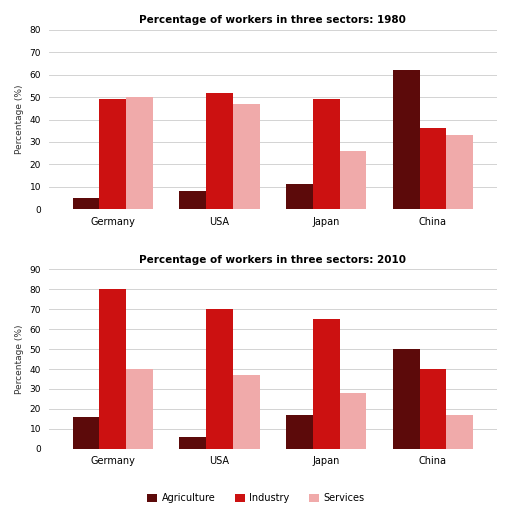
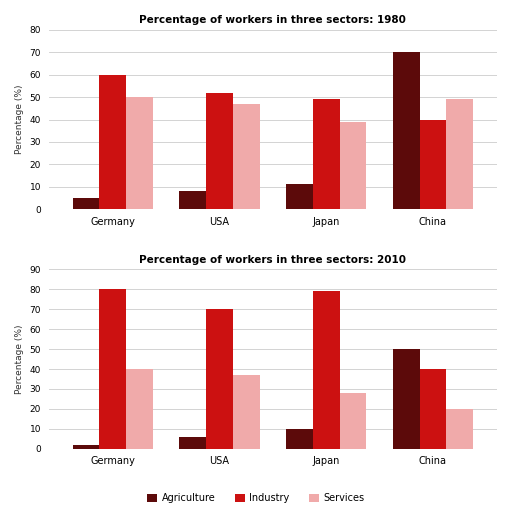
Percentage of workers in three sectors: 1980/Industry/Germany: 49 -> 60
Percentage of workers in three sectors: 1980/Services/Japan: 26 -> 39
Percentage of workers in three sectors: 1980/Agriculture/China: 62 -> 70
Percentage of workers in three sectors: 1980/Industry/China: 36 -> 40
Percentage of workers in three sectors: 1980/Services/China: 33 -> 49
Percentage of workers in three sectors: 2010/Agriculture/Germany: 16 -> 2
Percentage of workers in three sectors: 2010/Agriculture/Japan: 17 -> 10
Percentage of workers in three sectors: 2010/Industry/Japan: 65 -> 79
Percentage of workers in three sectors: 2010/Services/China: 17 -> 20
